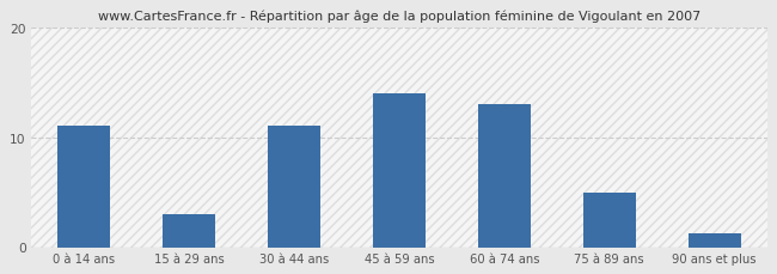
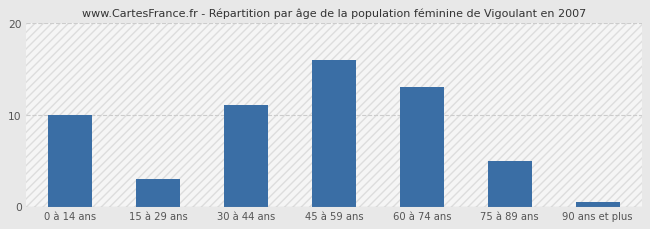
0 à 14 ans: 11.0 -> 10.0
45 à 59 ans: 14.0 -> 16.0
90 ans et plus: 1.2 -> 0.5
